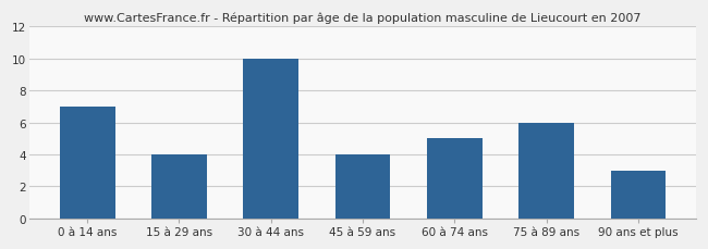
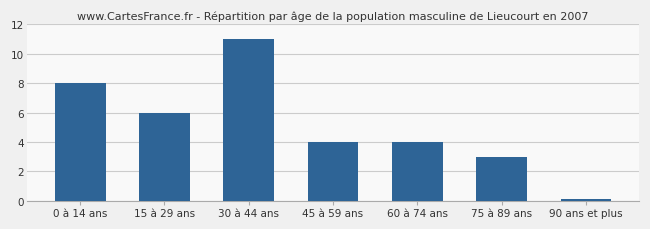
0 à 14 ans: 7.0 -> 8.0
15 à 29 ans: 4.0 -> 6.0
30 à 44 ans: 10.0 -> 11.0
60 à 74 ans: 5.0 -> 4.0
75 à 89 ans: 6.0 -> 3.0
90 ans et plus: 3.0 -> 0.1
